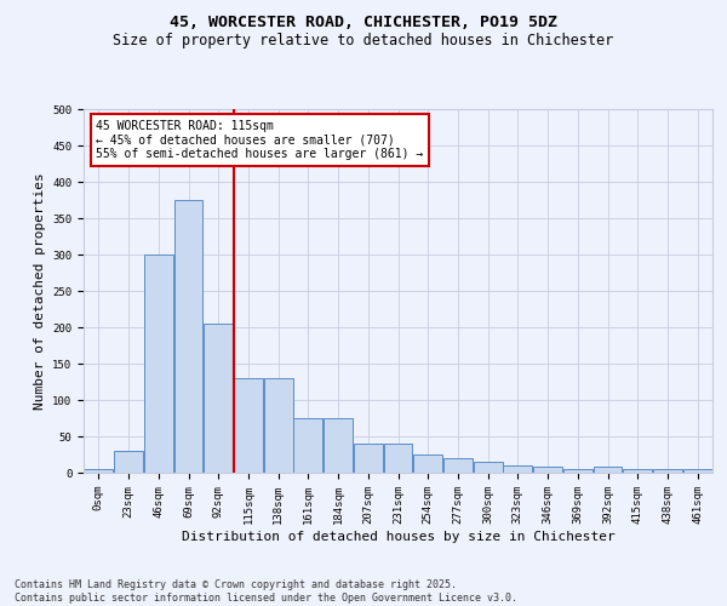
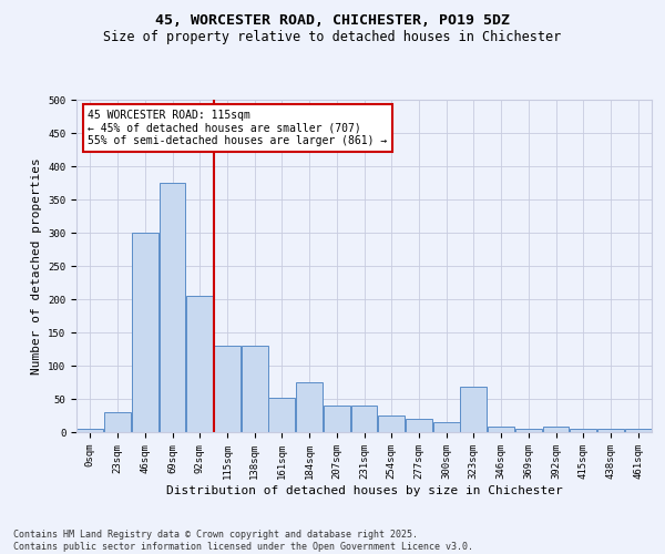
161sqm: 75 -> 52
323sqm: 10 -> 68
